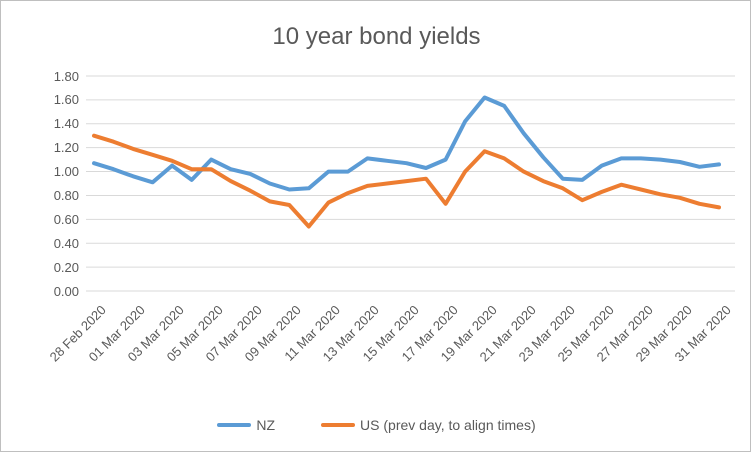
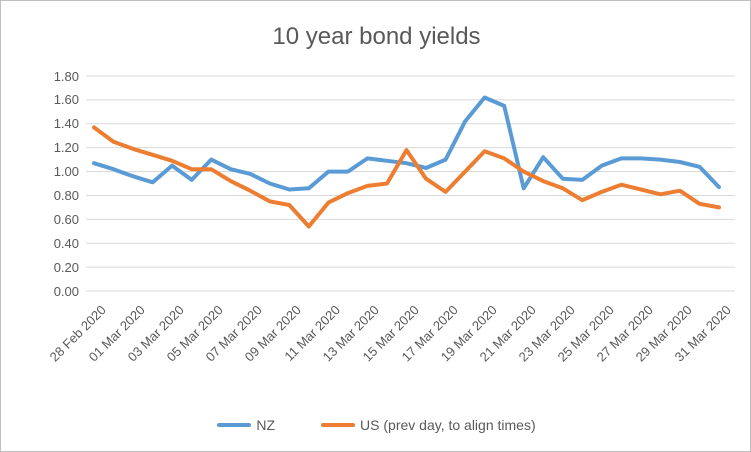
US (prev day, to align times)/28 Feb 2020: 1.30 -> 1.37
US (prev day, to align times)/15 Mar 2020: 0.92 -> 1.18
US (prev day, to align times)/17 Mar 2020: 0.73 -> 0.83
NZ/21 Mar 2020: 1.32 -> 0.86
US (prev day, to align times)/29 Mar 2020: 0.78 -> 0.84
NZ/31 Mar 2020: 1.06 -> 0.87
